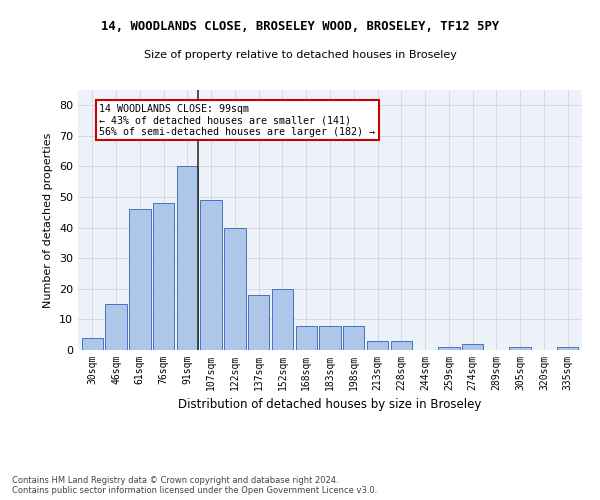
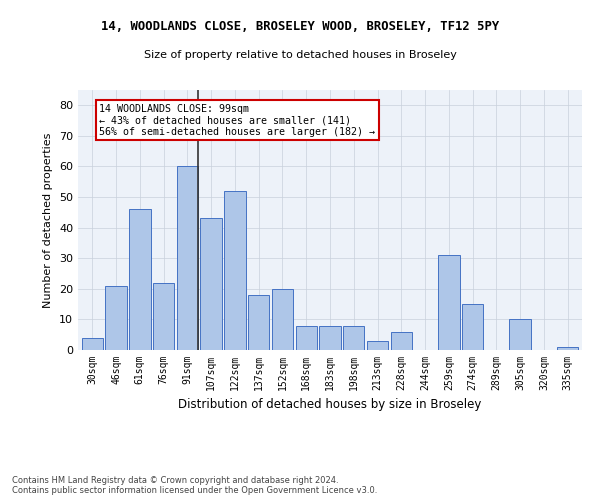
46sqm: 15 -> 21
76sqm: 48 -> 22
107sqm: 49 -> 43
122sqm: 40 -> 52
228sqm: 3 -> 6
259sqm: 1 -> 31
274sqm: 2 -> 15
305sqm: 1 -> 10
